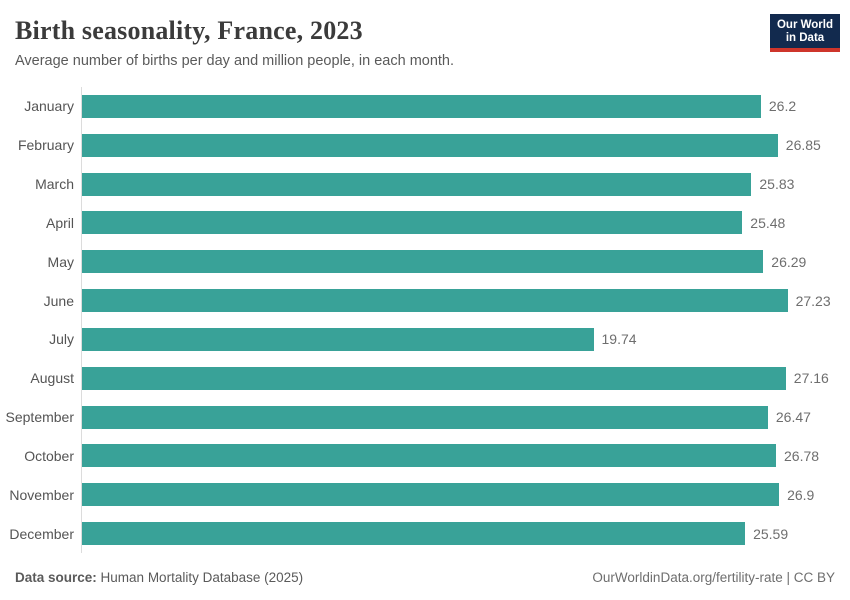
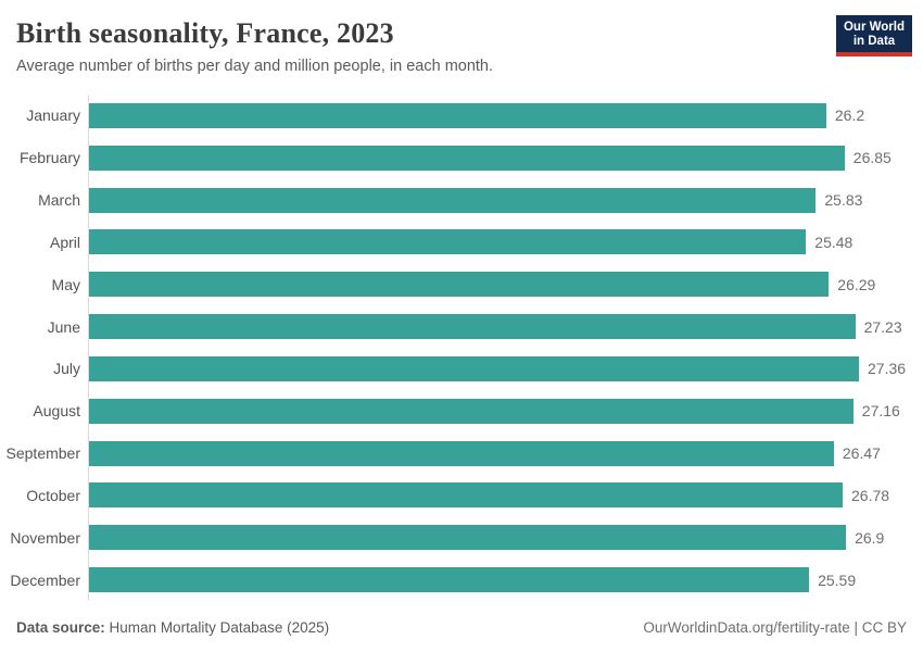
July: 19.74 -> 27.36
